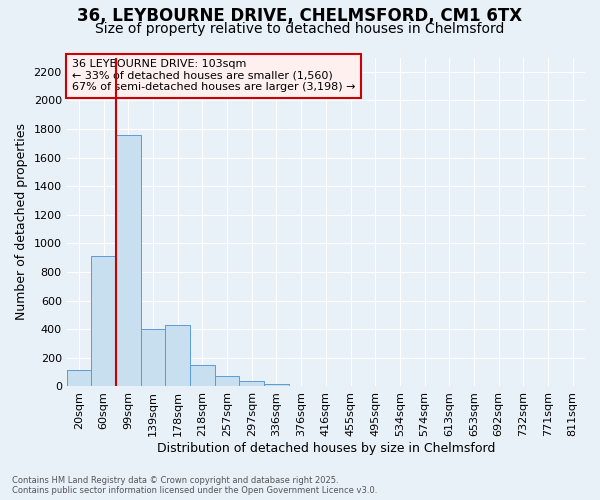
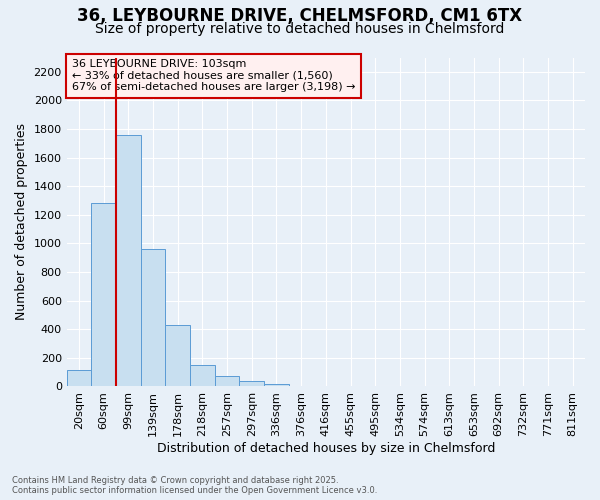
60sqm: 910 -> 1280
139sqm: 400 -> 960
